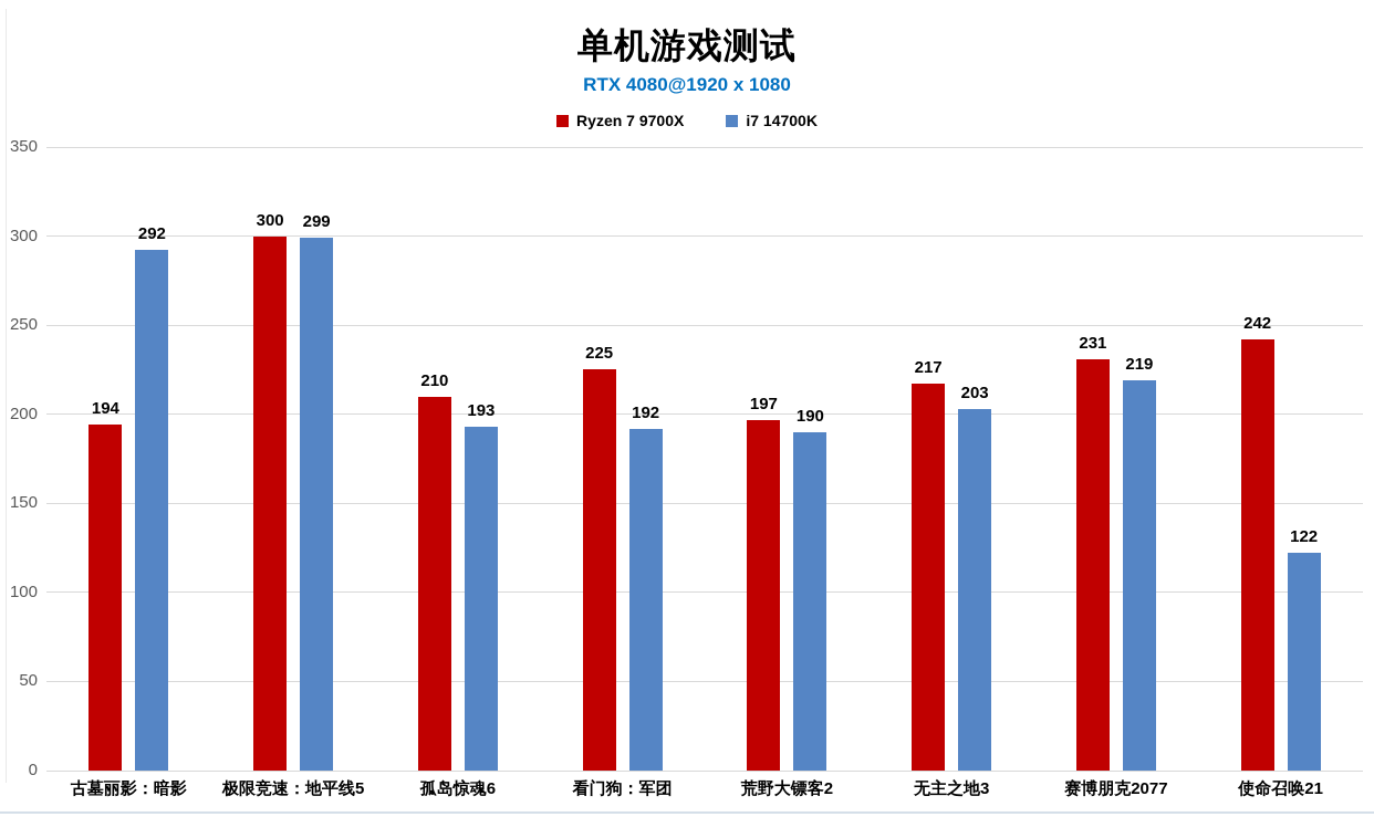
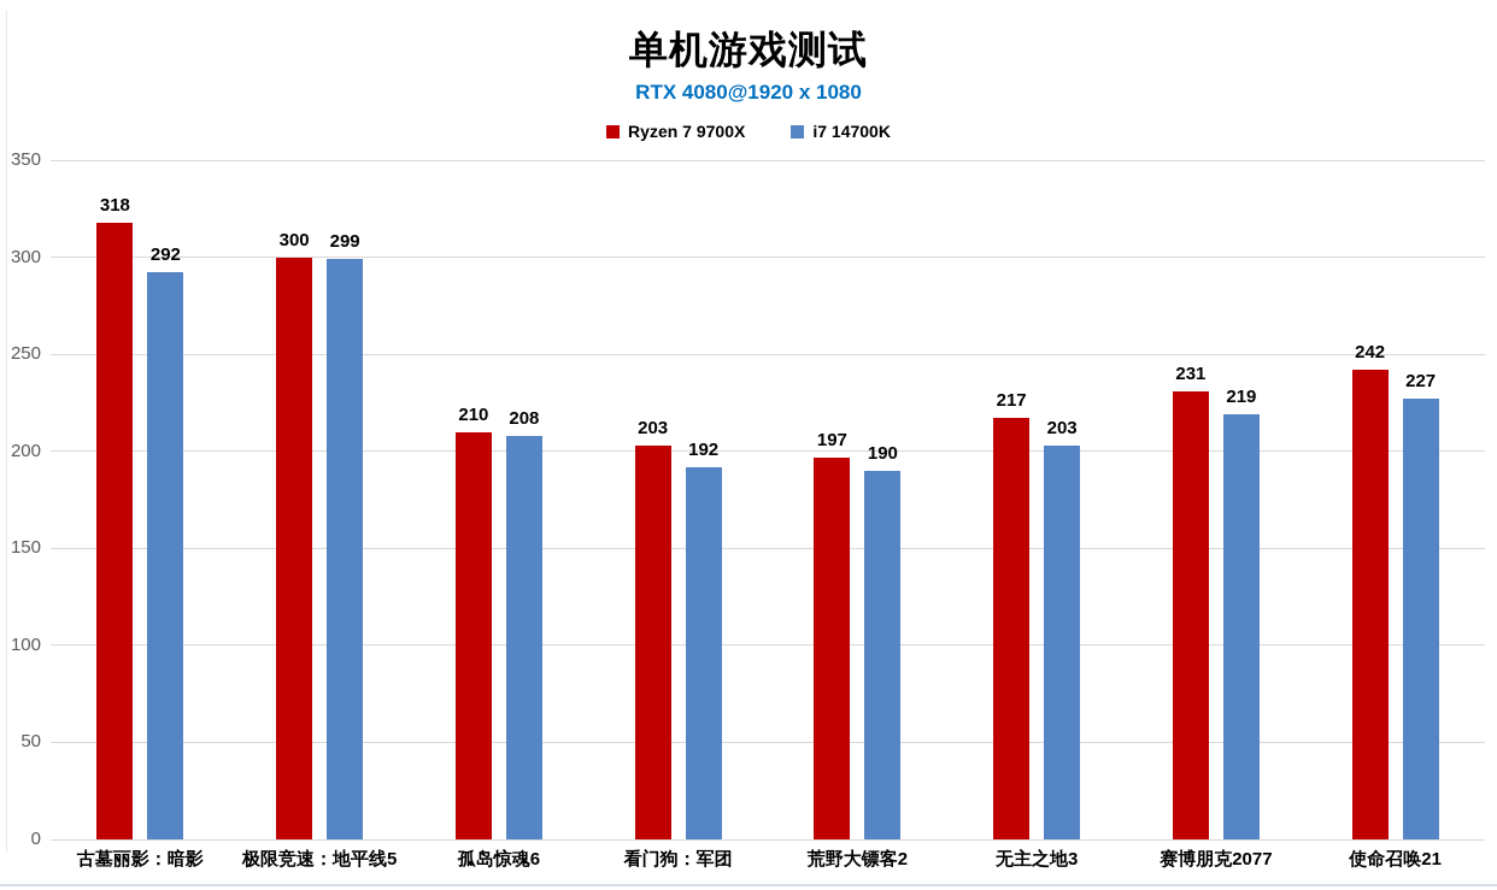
Ryzen 7 9700X/古墓丽影：暗影: 194 -> 318
i7 14700K/孤岛惊魂6: 193 -> 208
Ryzen 7 9700X/看门狗：军团: 225 -> 203
i7 14700K/使命召唤21: 122 -> 227
